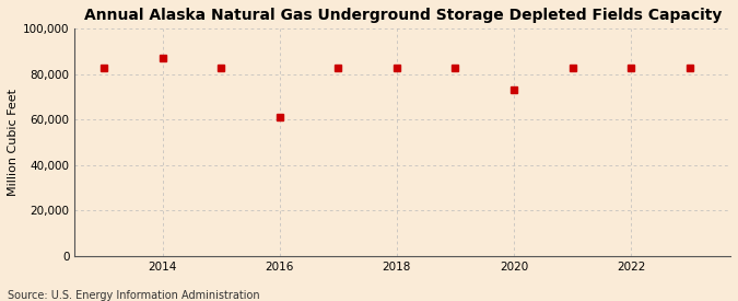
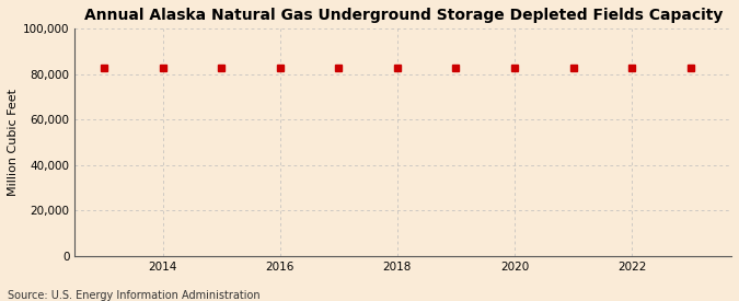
2014: 87,000 -> 83,000
2016: 61,000 -> 83,000
2020: 73,000 -> 83,000
